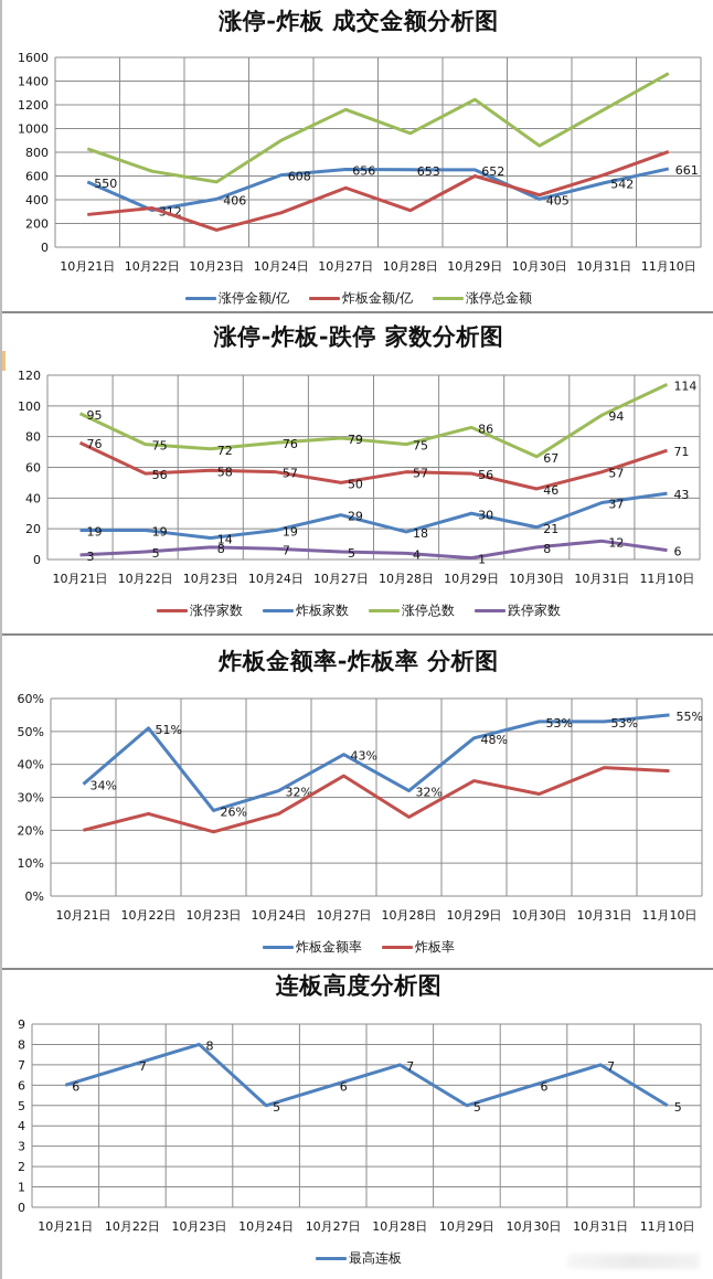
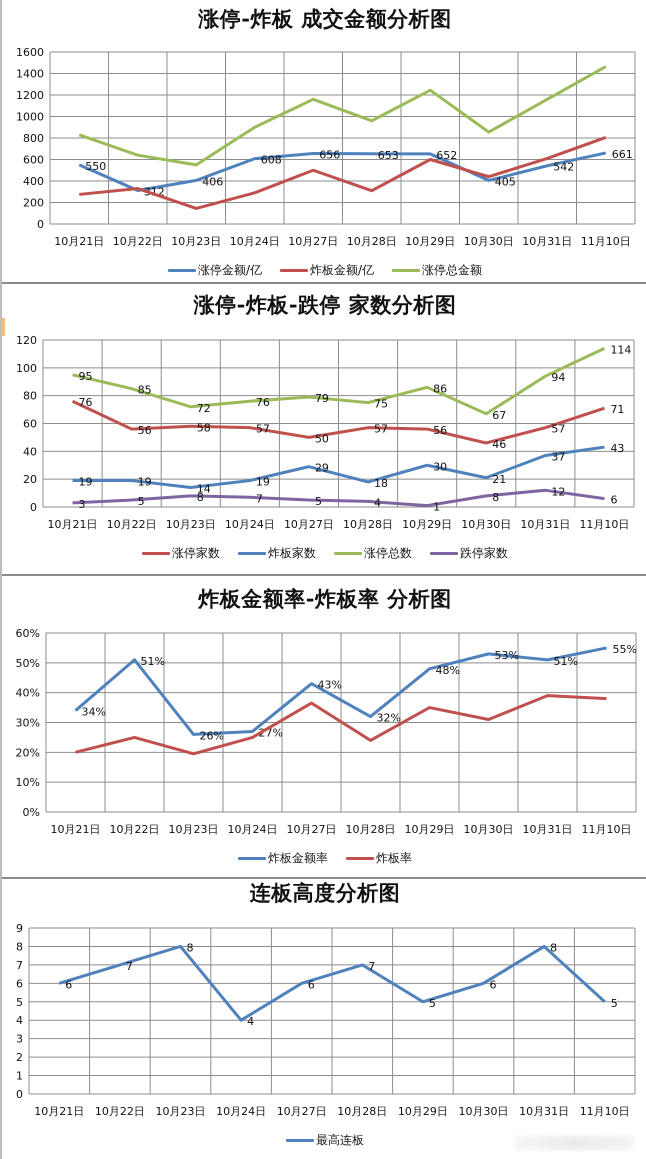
涨停-炸板-跌停 家数分析图/涨停总数/10月22日: 75 -> 85
炸板金额率-炸板率 分析图/炸板金额率/10月24日: 32% -> 27%
炸板金额率-炸板率 分析图/炸板金额率/10月31日: 53% -> 51%
连板高度分析图/10月24日: 5 -> 4
连板高度分析图/10月31日: 7 -> 8
